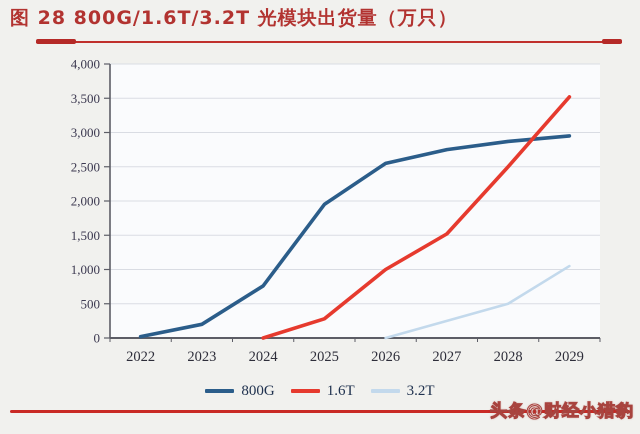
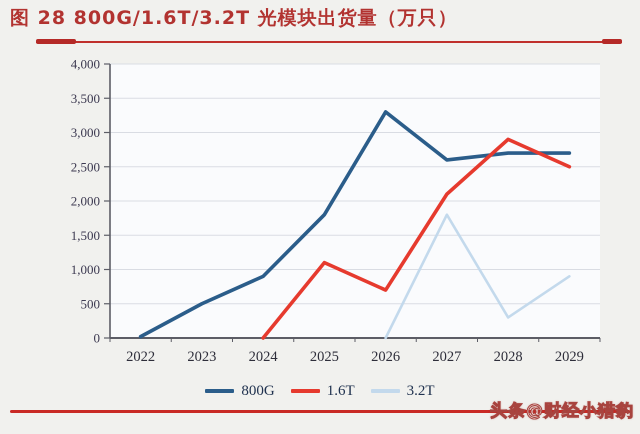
800G/2023: 200 -> 500
800G/2024: 800 -> 900
800G/2025: 2000 -> 1800
1.6T/2025: 300 -> 1100
800G/2026: 2600 -> 3300
1.6T/2026: 1000 -> 700
800G/2027: 2800 -> 2600
1.6T/2027: 1500 -> 2100
3.2T/2027: 200 -> 1800
800G/2028: 2900 -> 2700
1.6T/2028: 2500 -> 2900
3.2T/2028: 500 -> 300
800G/2029: 3000 -> 2700
1.6T/2029: 3500 -> 2500
3.2T/2029: 1000 -> 900
